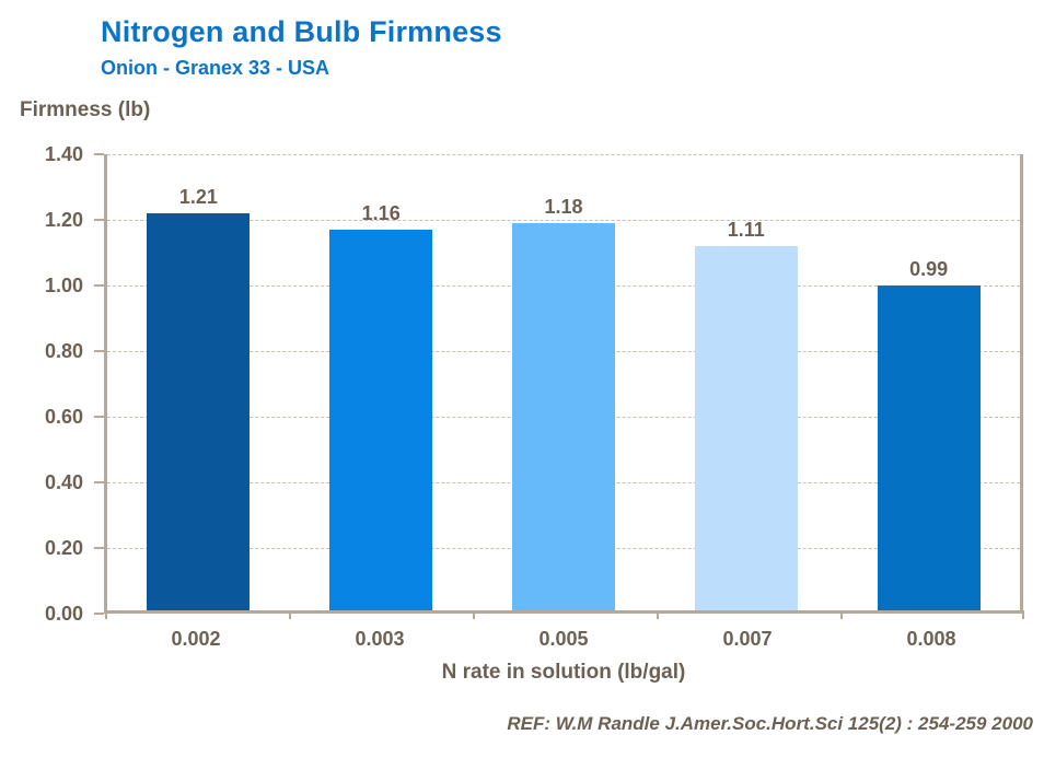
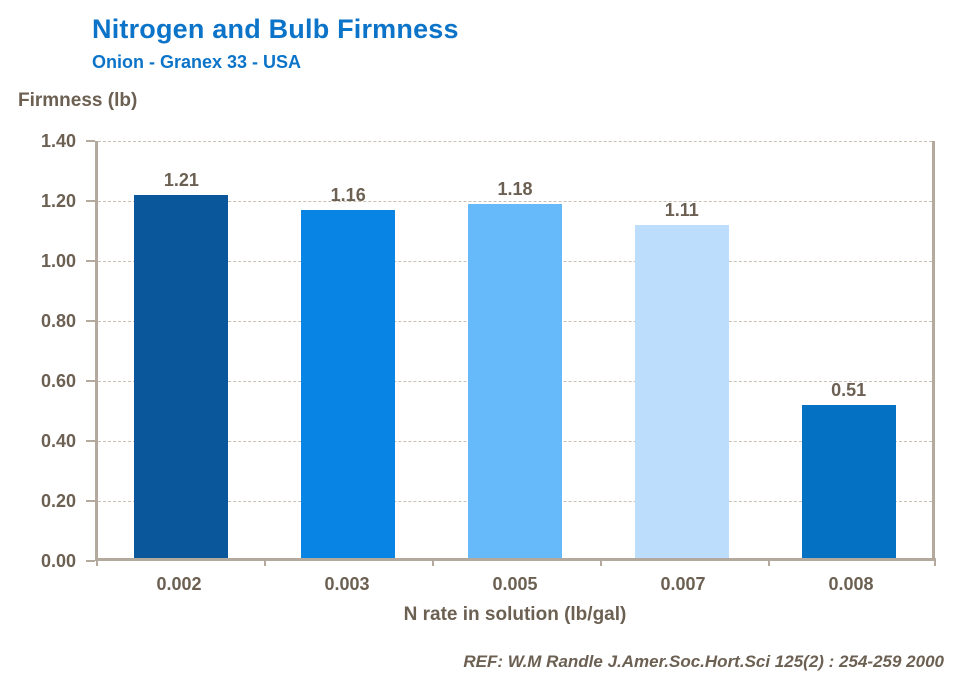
0.008: 0.99 -> 0.51
